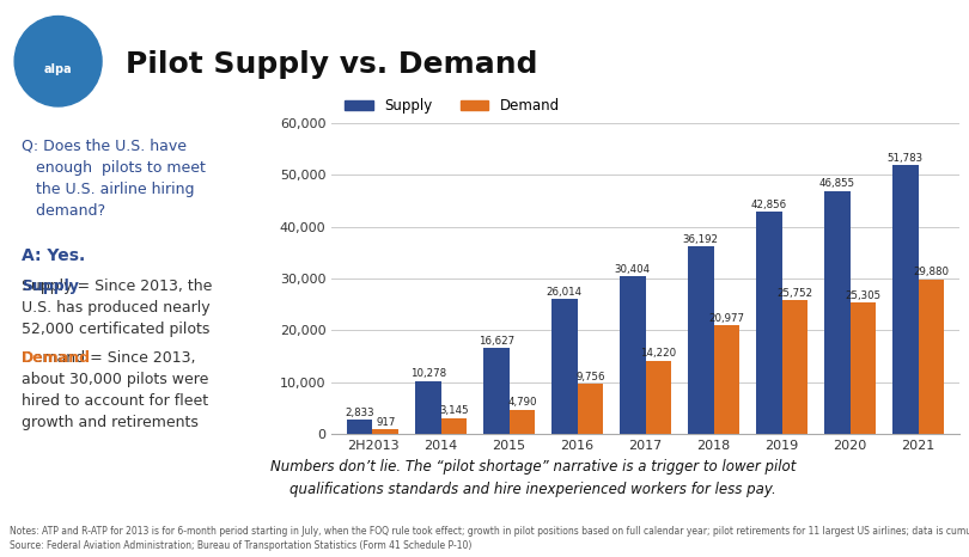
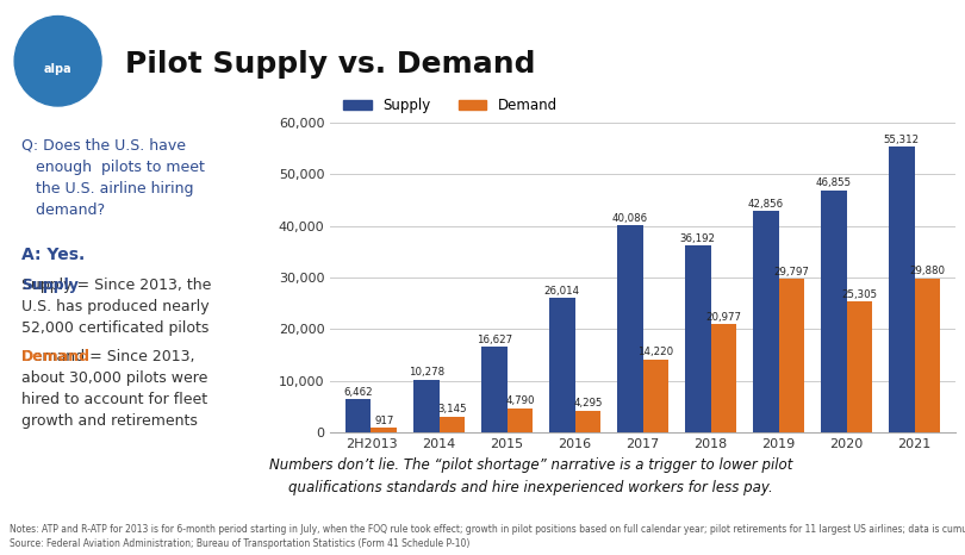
Supply/2H2013: 2,833 -> 6,462
Demand/2016: 9,756 -> 4,295
Supply/2017: 30,404 -> 40,086
Demand/2019: 25,752 -> 29,797
Supply/2021: 51,783 -> 55,312
